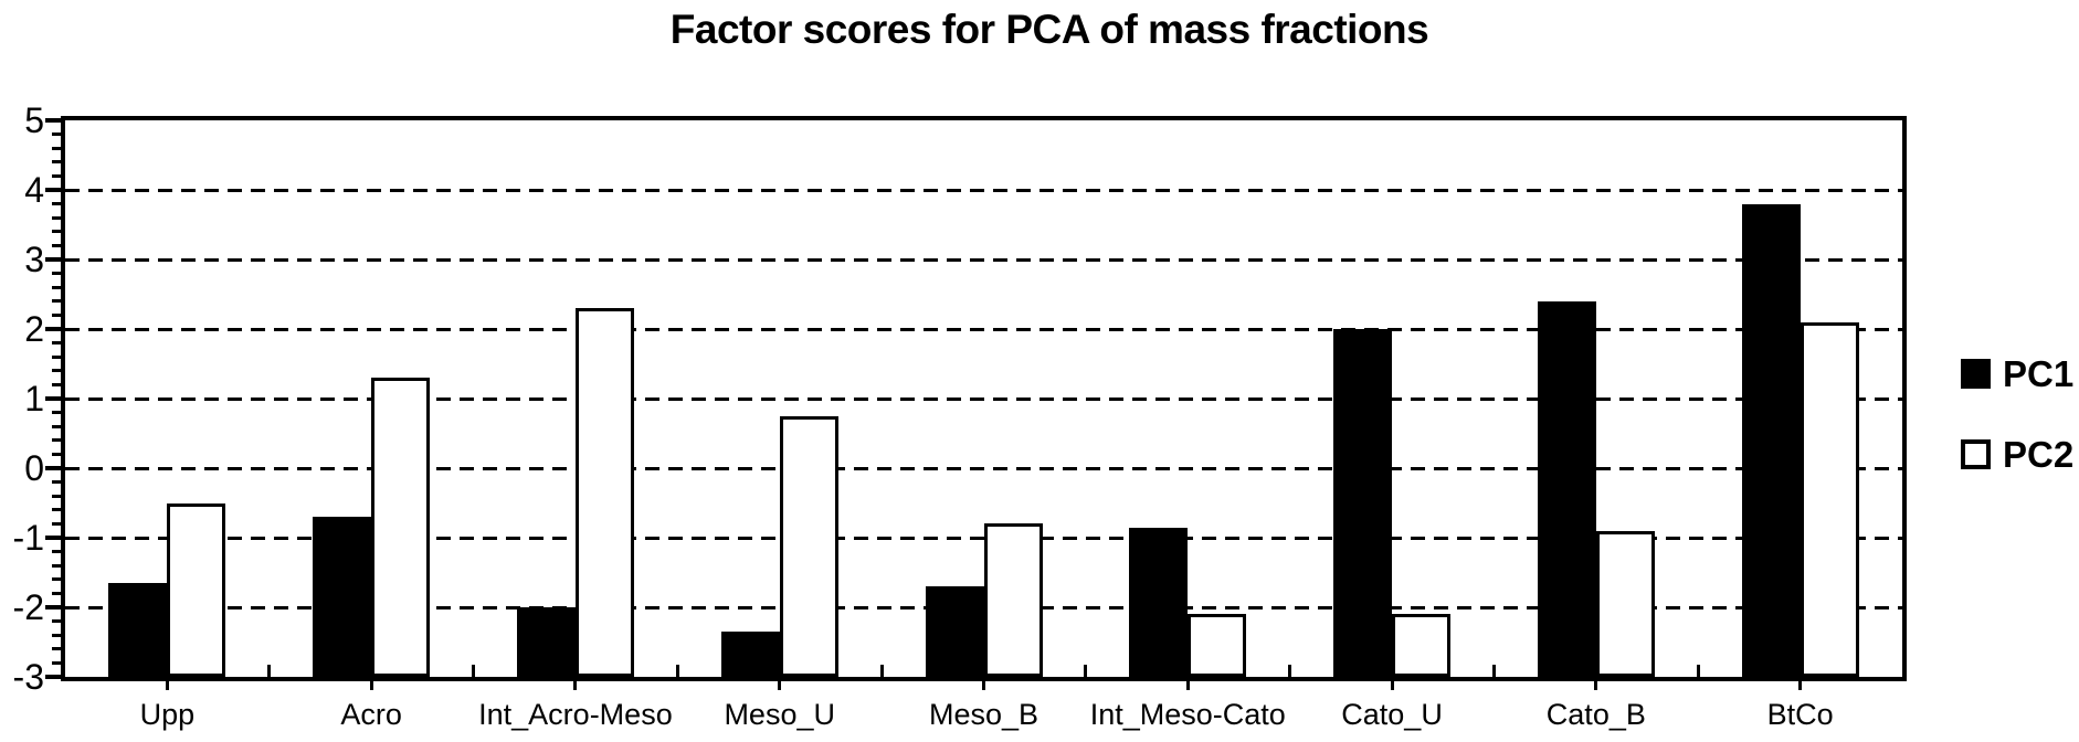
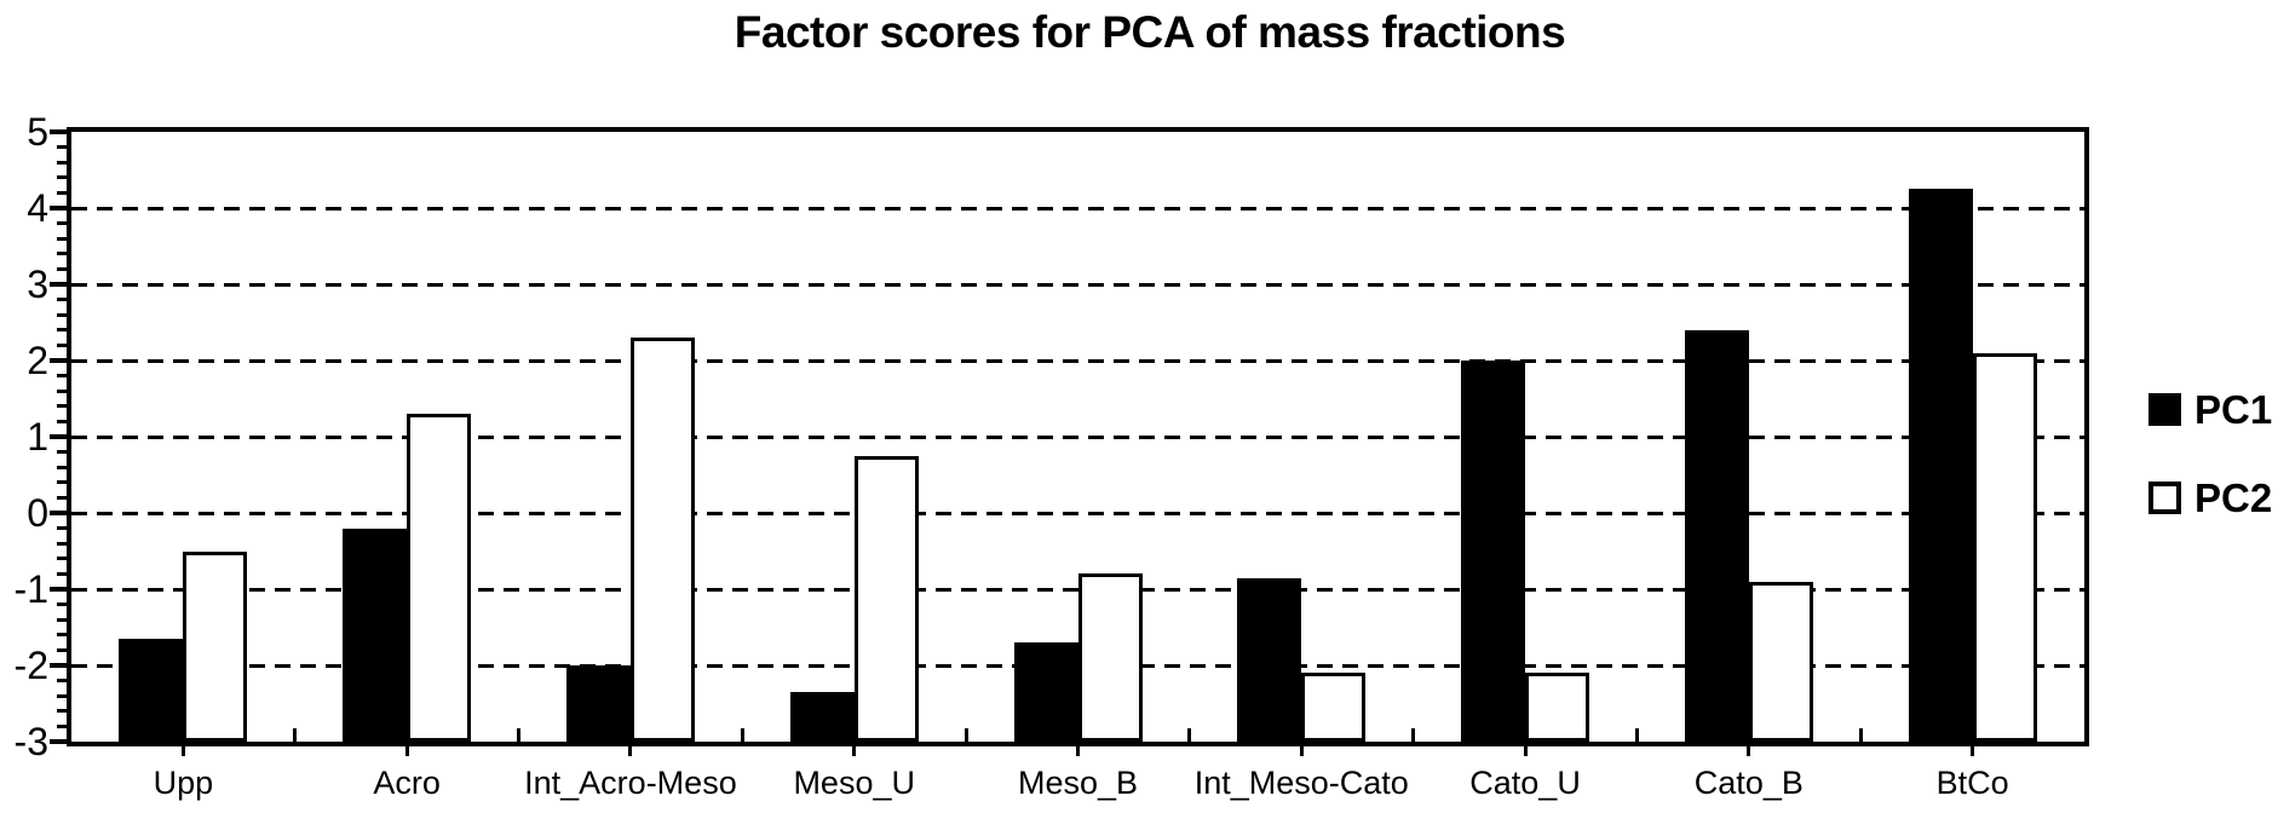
PC1/Acro: -0.7 -> -0.2
PC1/BtCo: 3.8 -> 4.2
